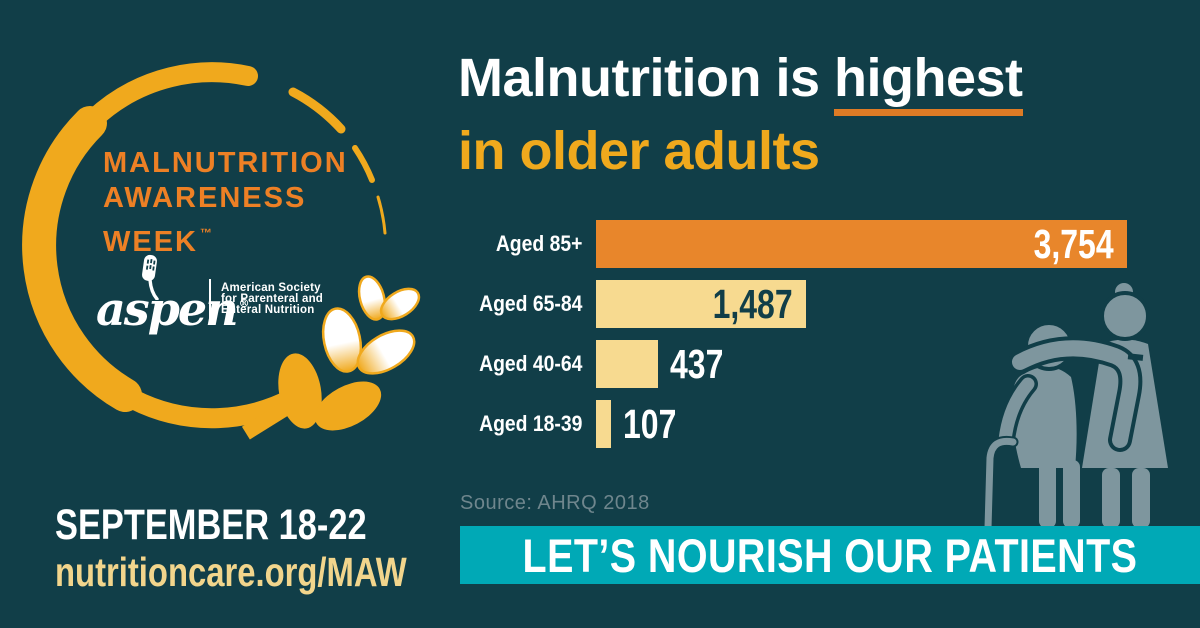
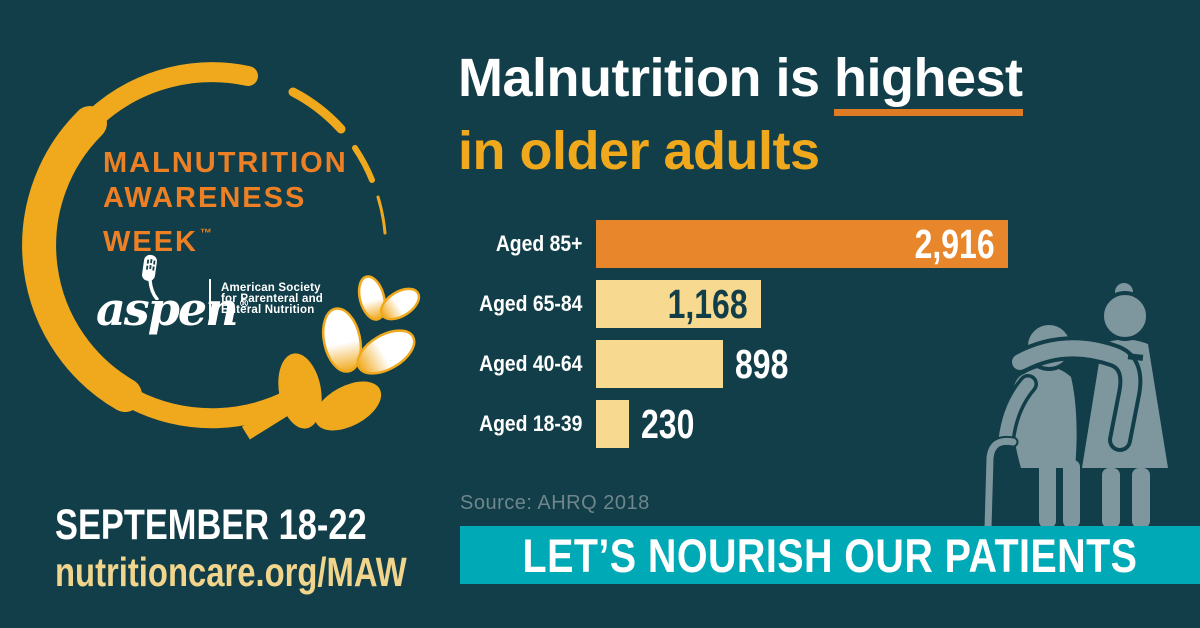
Aged 85+: 3,754 -> 2,916
Aged 65-84: 1,487 -> 1,168
Aged 40-64: 437 -> 898
Aged 18-39: 107 -> 230
